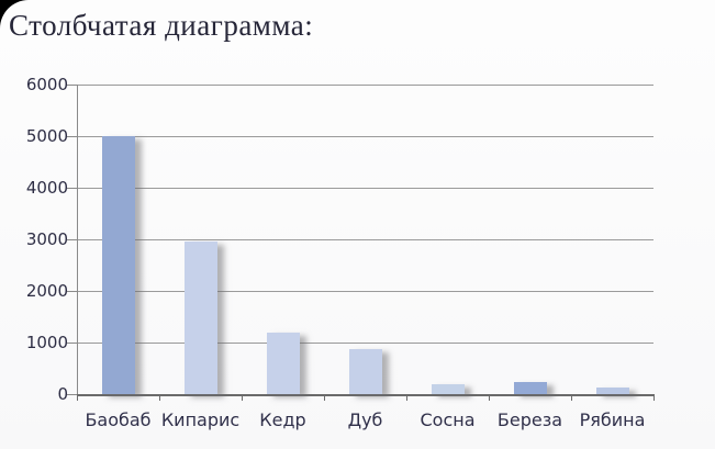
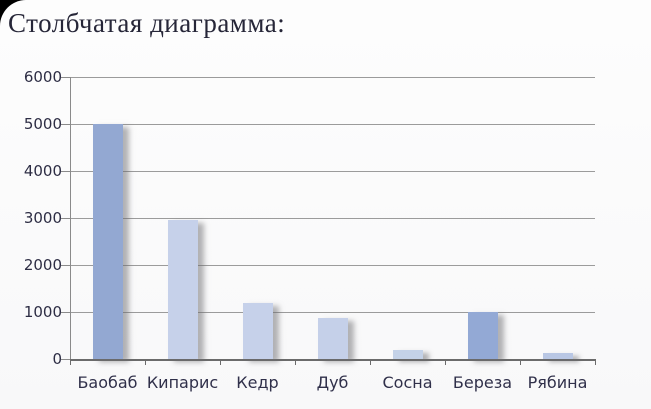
Береза: 200 -> 1000
